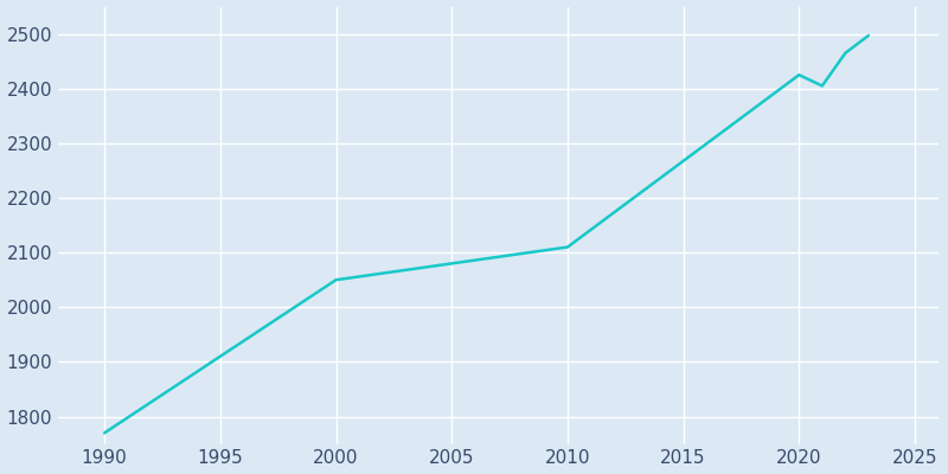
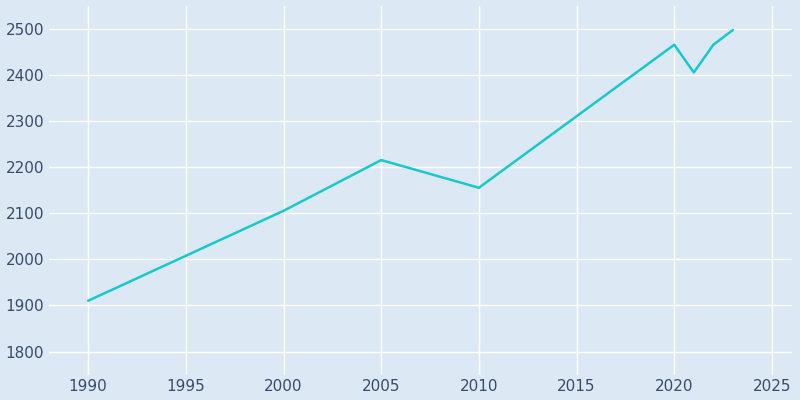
1990: 1770 -> 1910
2000: 2050 -> 2105
2005: 2080 -> 2215
2010: 2110 -> 2155
2020: 2425 -> 2465
